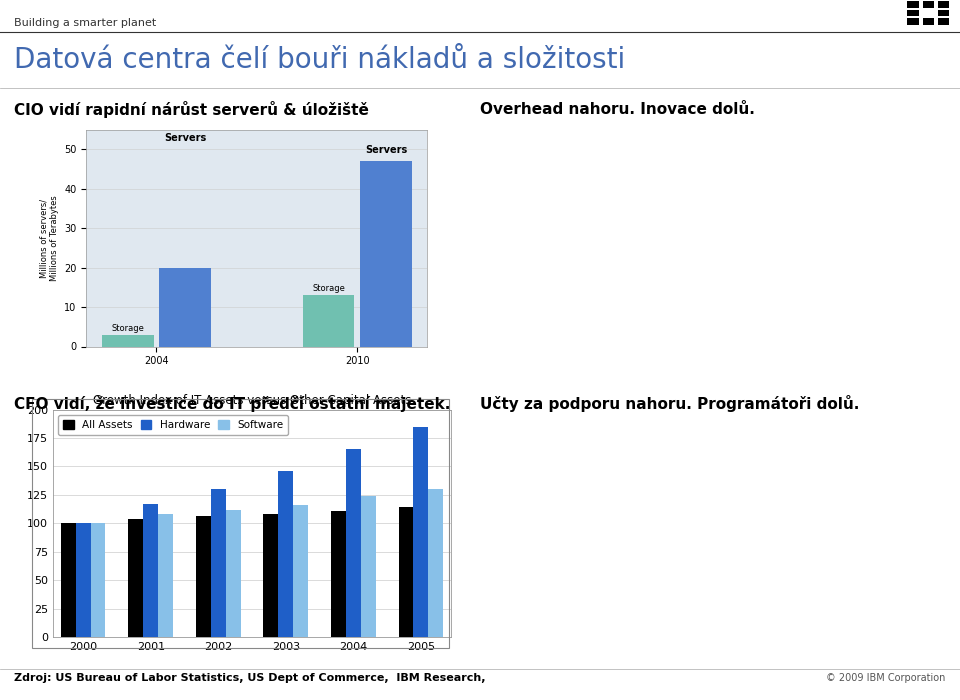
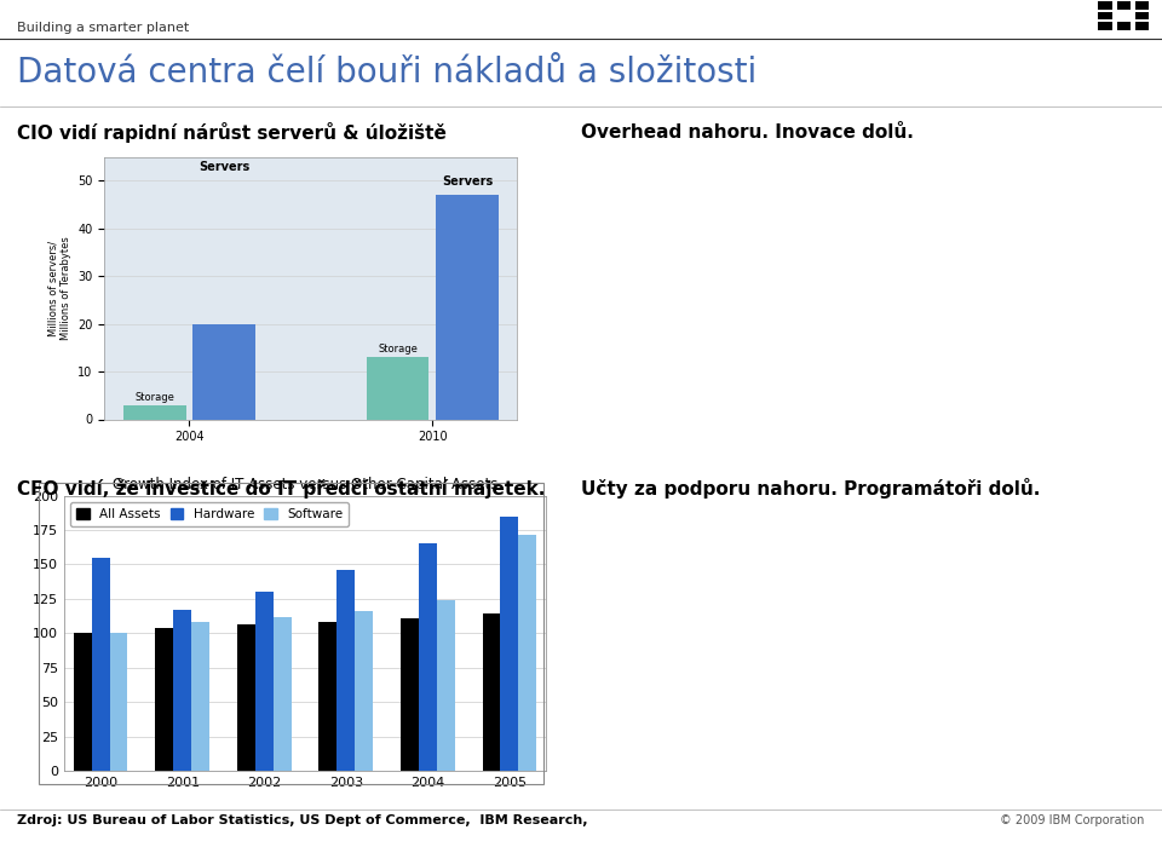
Hardware/2000: 100 -> 155
Software/2005: 130 -> 171
